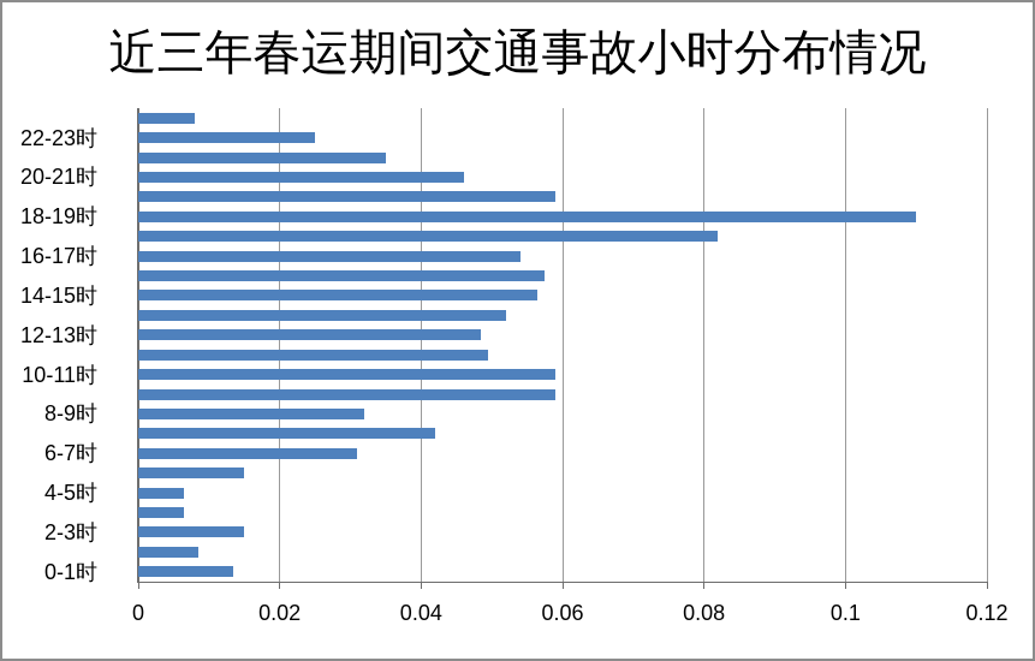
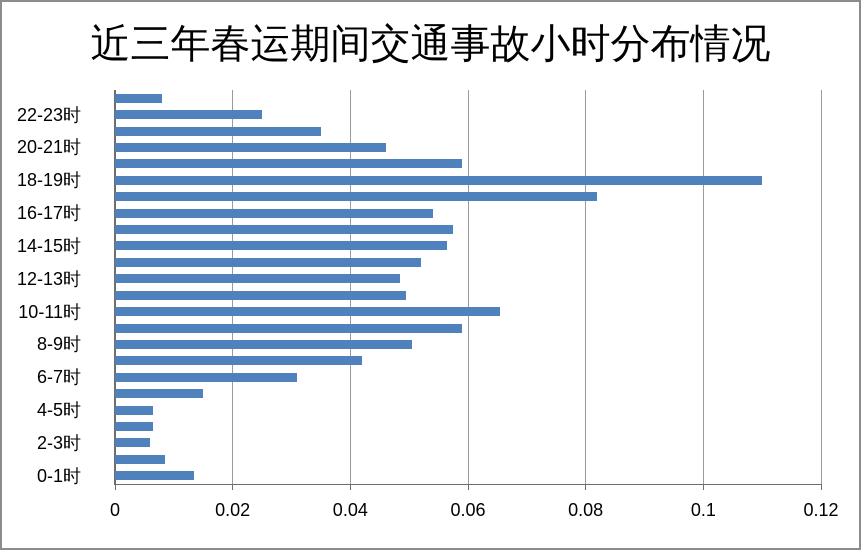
2-3时: 0.015 -> 0.006
8-9时: 0.032 -> 0.051
10-11时: 0.059 -> 0.066
